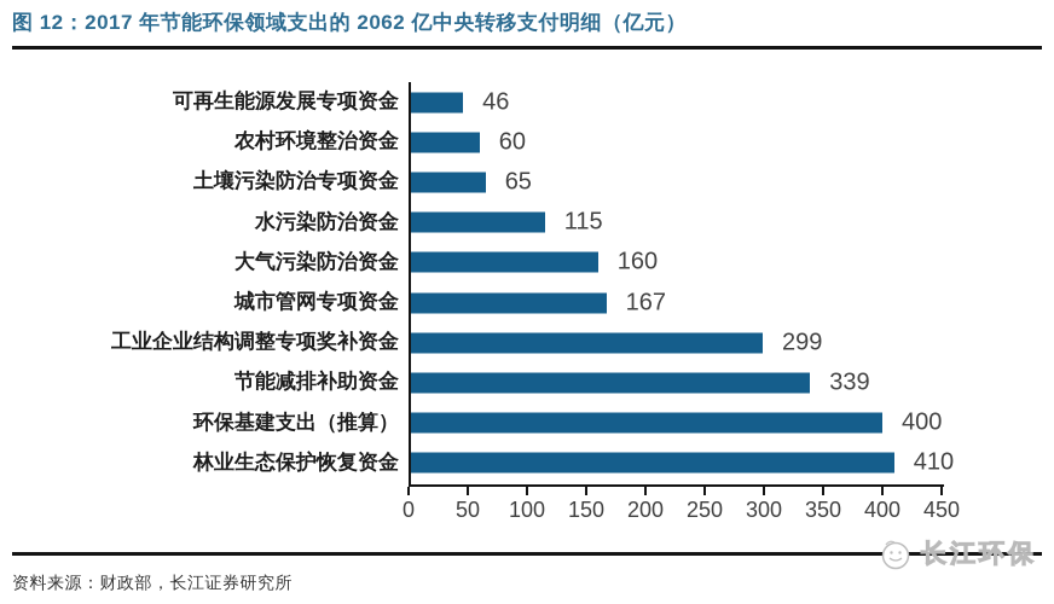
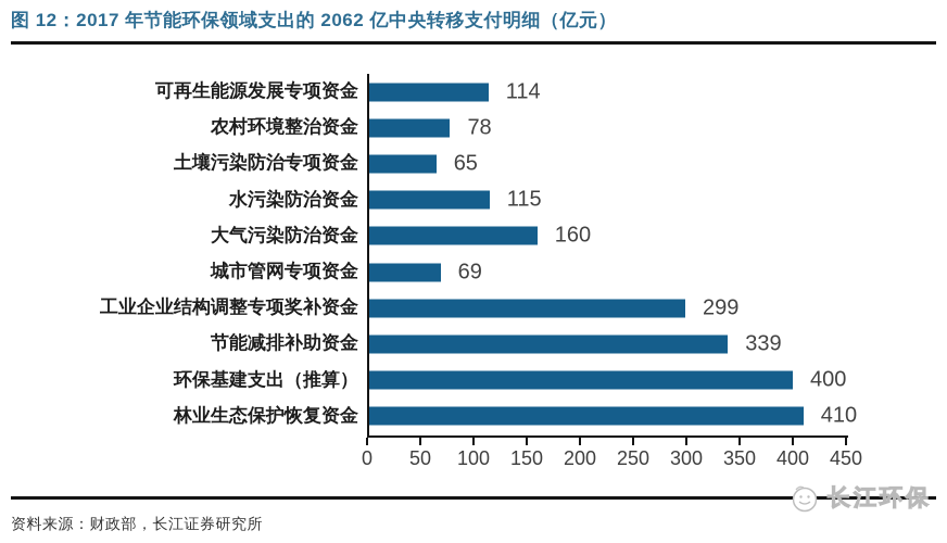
可再生能源发展专项资金: 46 -> 114
农村环境整治资金: 60 -> 78
城市管网专项资金: 167 -> 69
